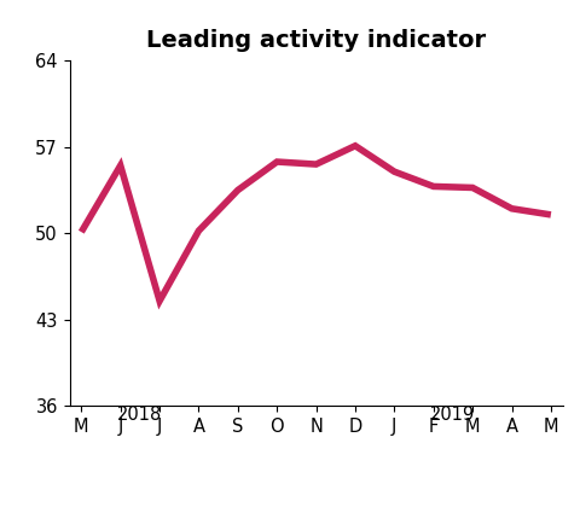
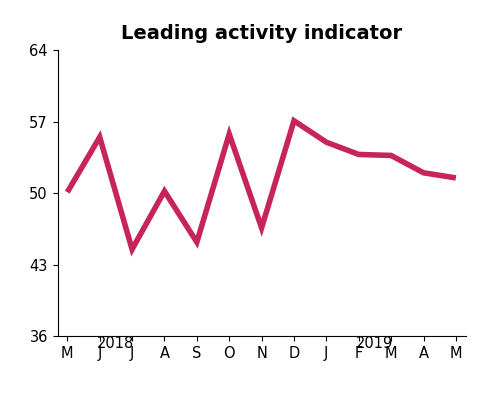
S: 53.5 -> 45.2
N: 55.6 -> 46.6
